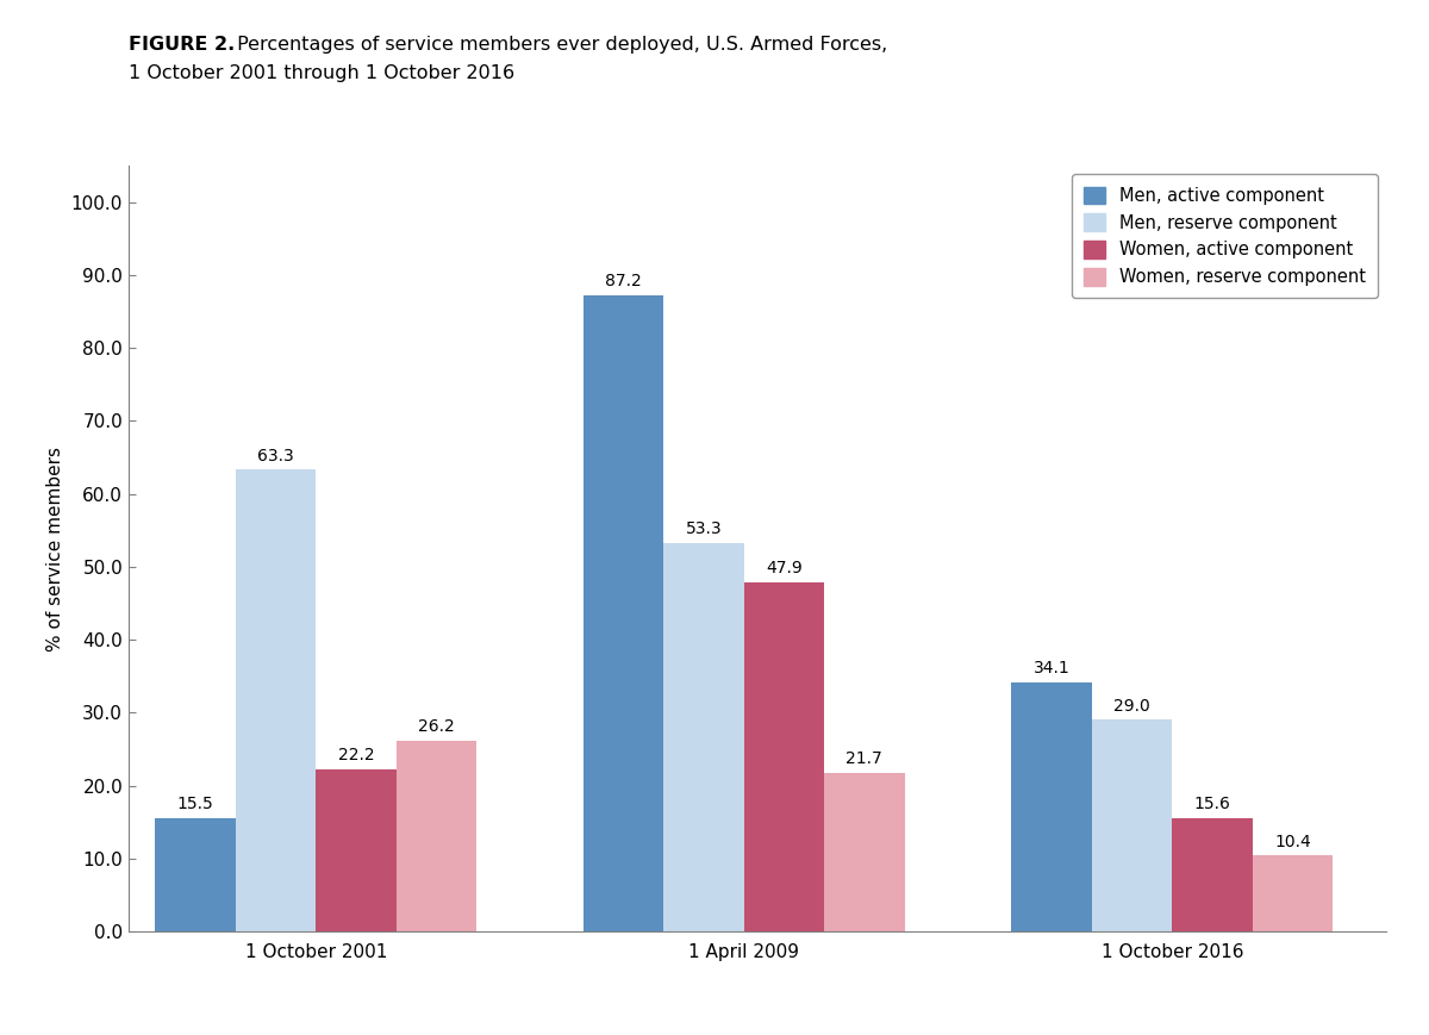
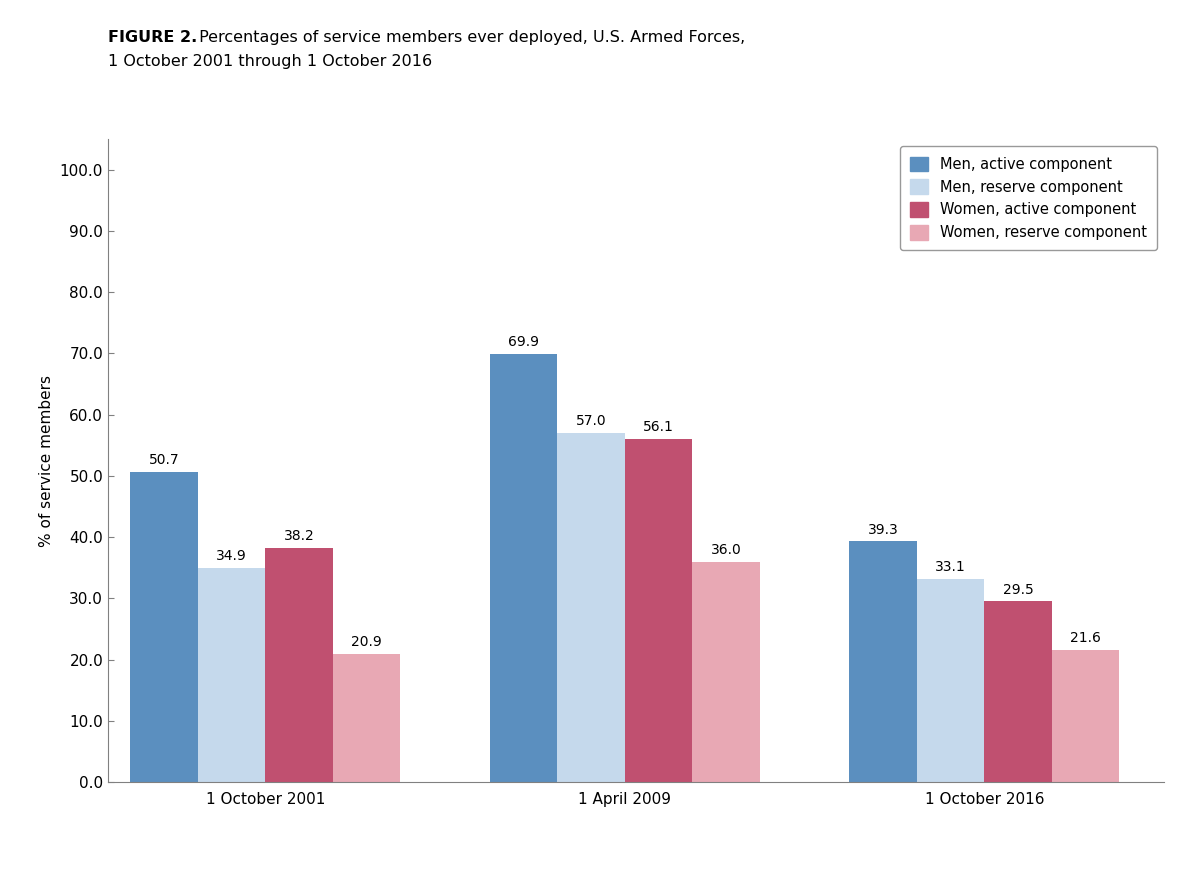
Men, active component/1 October 2001: 15.5 -> 50.7
Men, reserve component/1 October 2001: 63.3 -> 34.9
Women, active component/1 October 2001: 22.2 -> 38.2
Women, reserve component/1 October 2001: 26.2 -> 20.9
Men, active component/1 April 2009: 87.2 -> 69.9
Men, reserve component/1 April 2009: 53.3 -> 57.0
Women, active component/1 April 2009: 47.9 -> 56.1
Women, reserve component/1 April 2009: 21.7 -> 36.0
Men, active component/1 October 2016: 34.1 -> 39.3
Men, reserve component/1 October 2016: 29.0 -> 33.1
Women, active component/1 October 2016: 15.6 -> 29.5
Women, reserve component/1 October 2016: 10.4 -> 21.6
